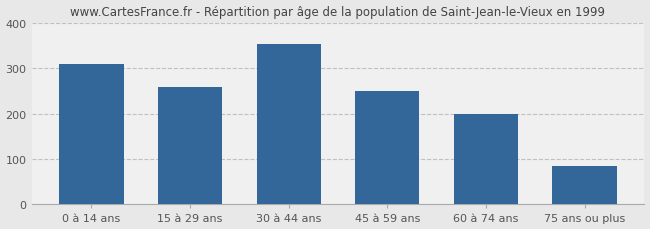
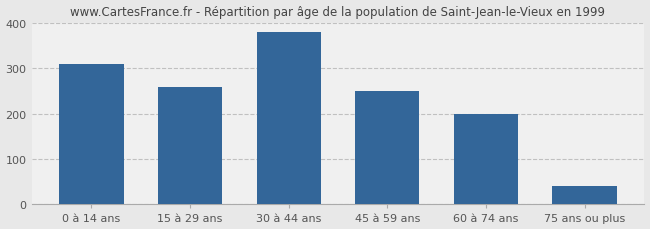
30 à 44 ans: 354 -> 380
75 ans ou plus: 84 -> 40
